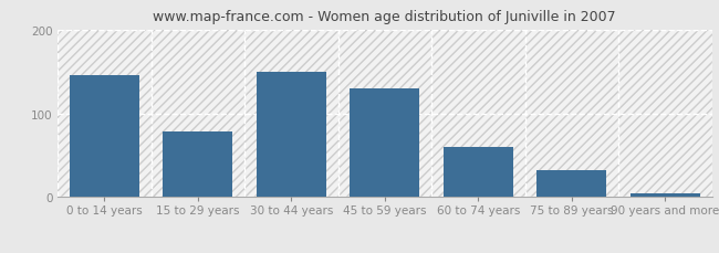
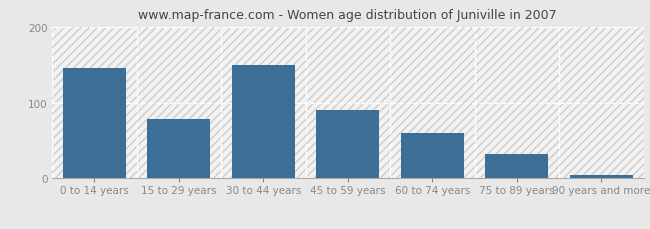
45 to 59 years: 130 -> 90
